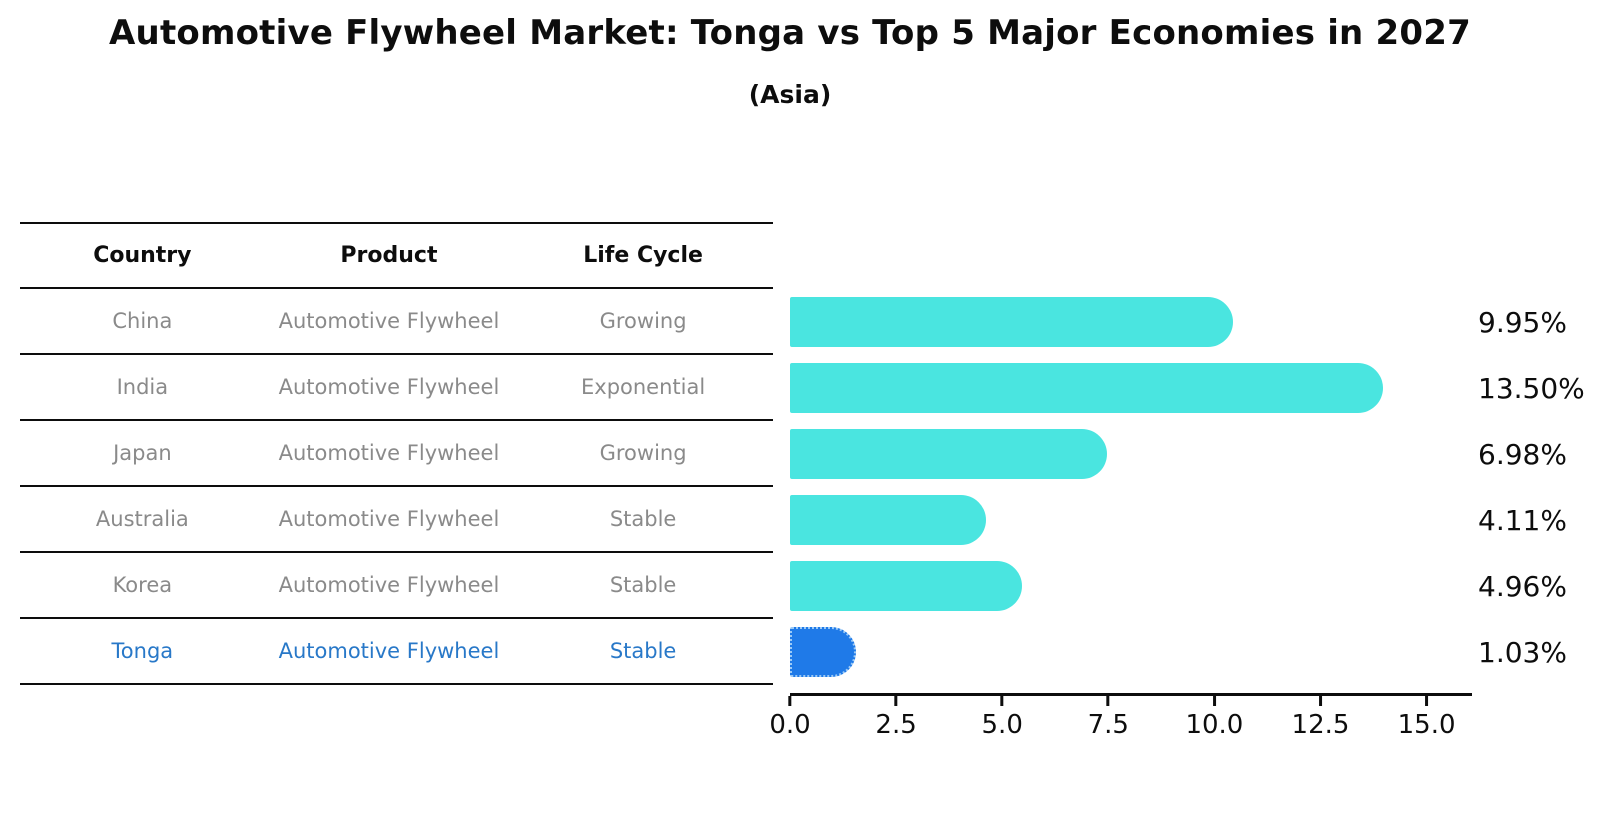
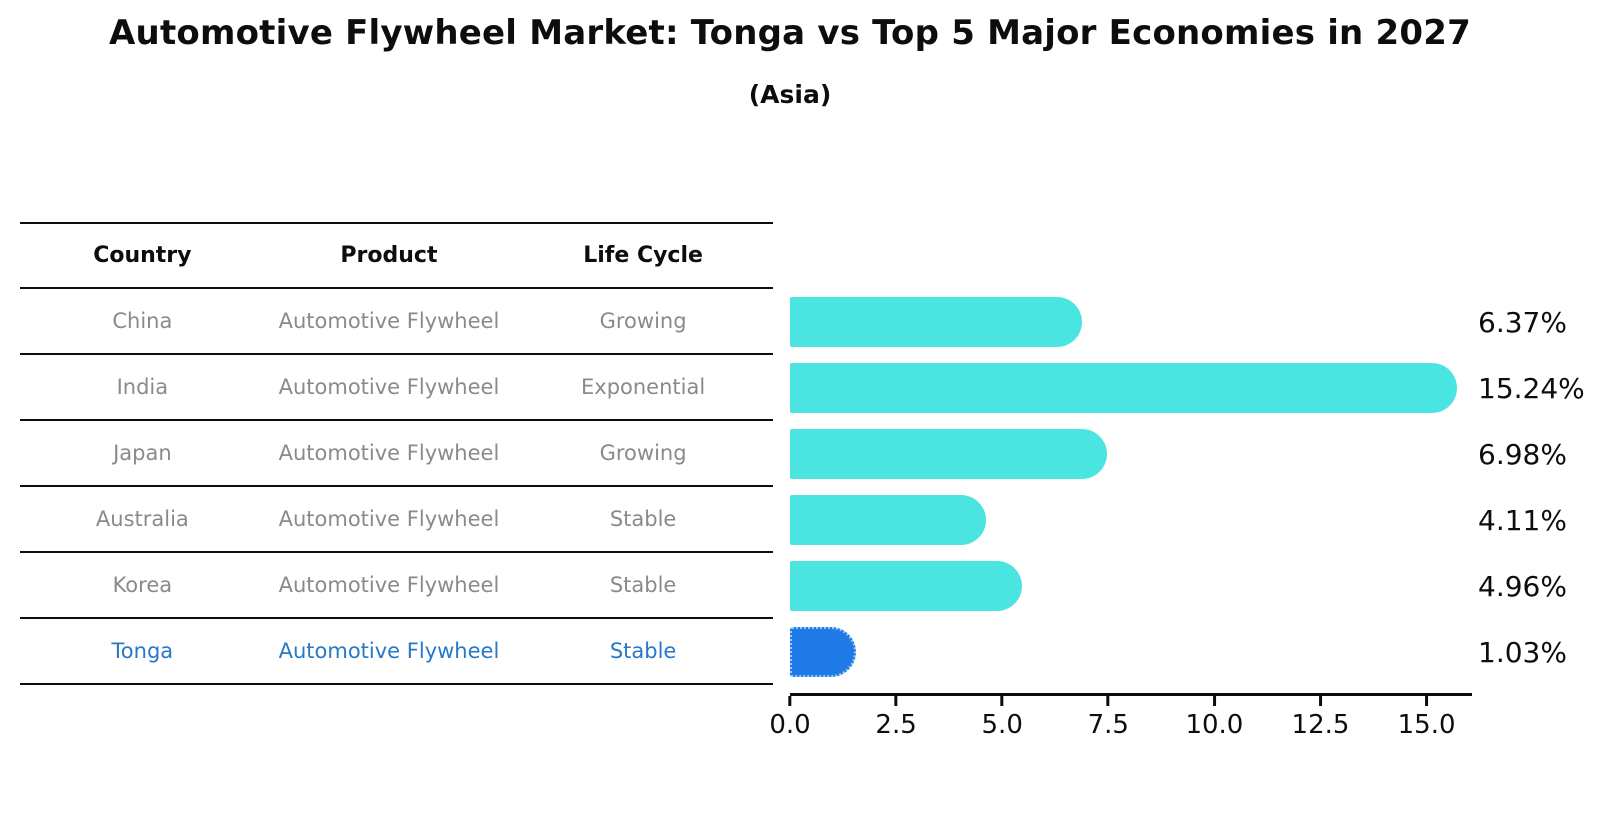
China: 9.95% -> 6.37%
India: 13.50% -> 15.24%
